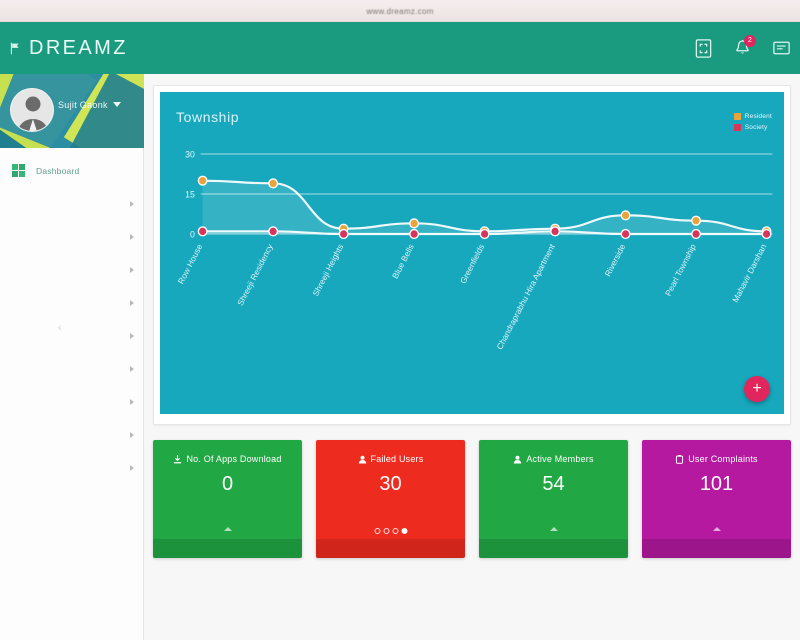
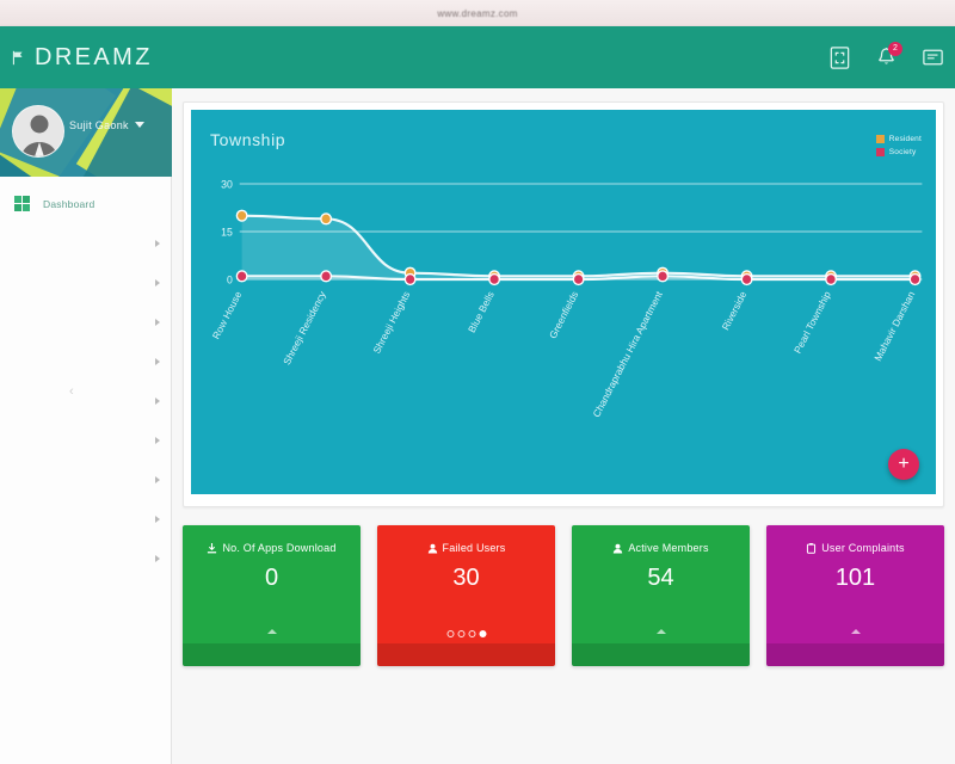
Resident/Blue Bells: 4 -> 1
Resident/Riverside: 7 -> 1
Resident/Pearl Township: 5 -> 1
